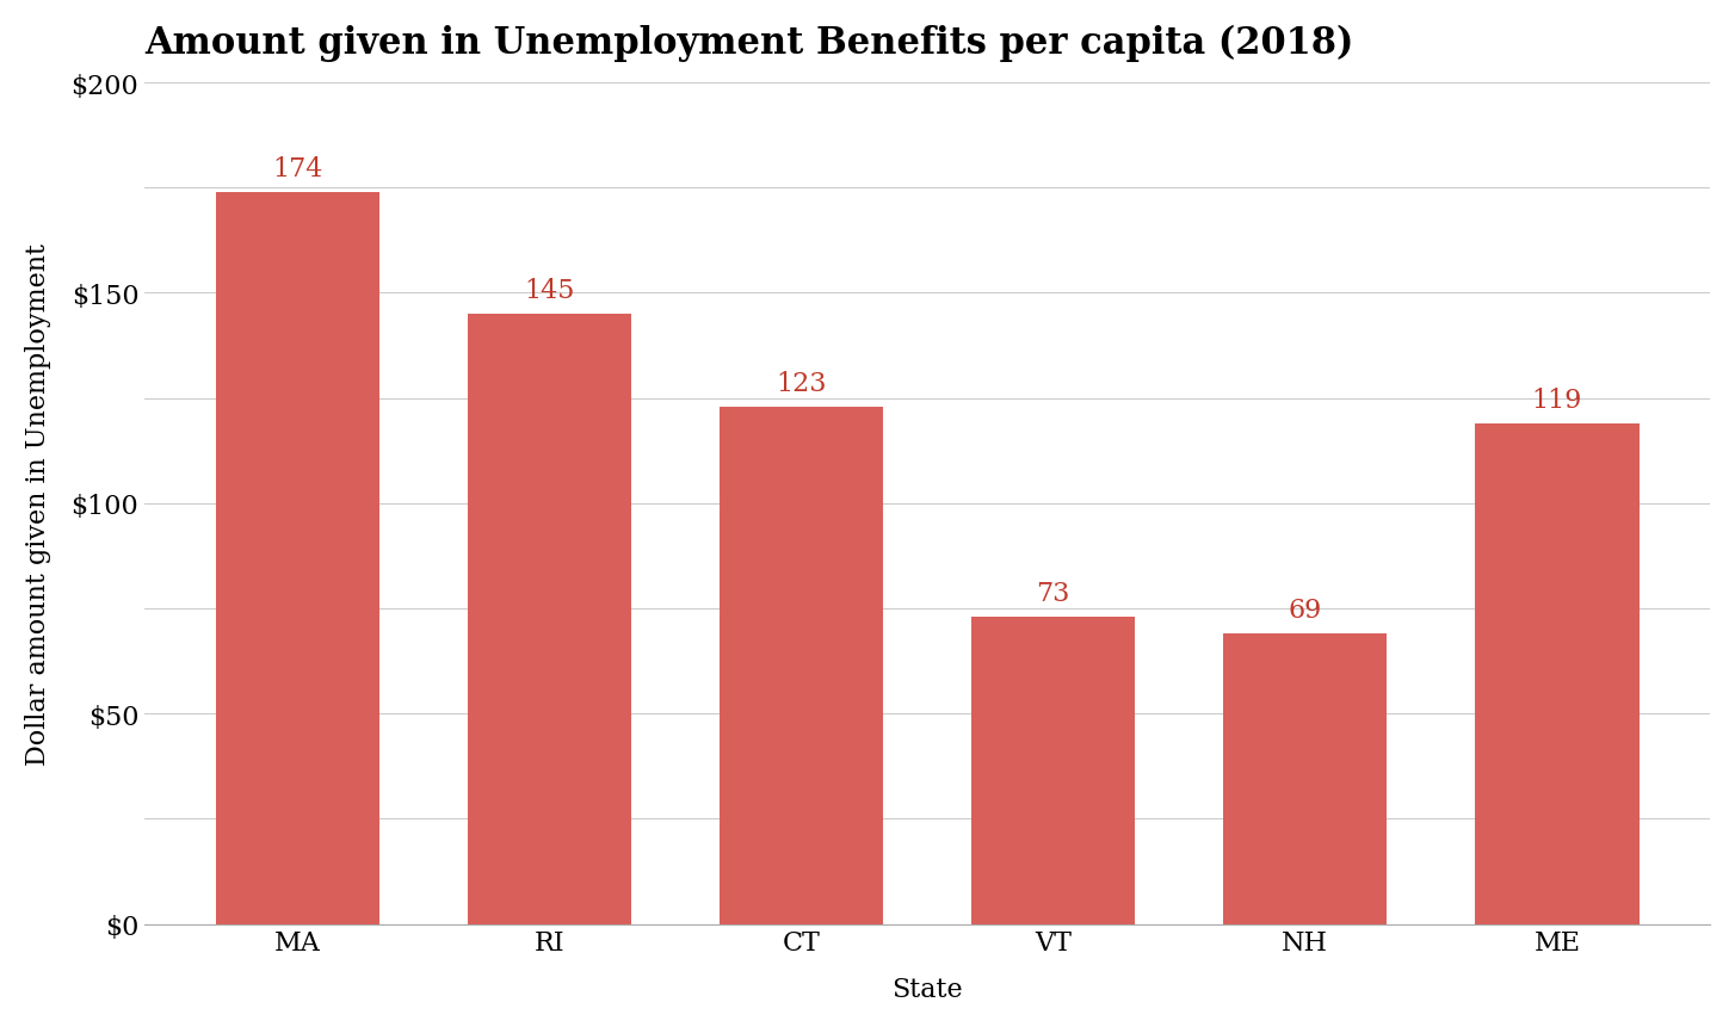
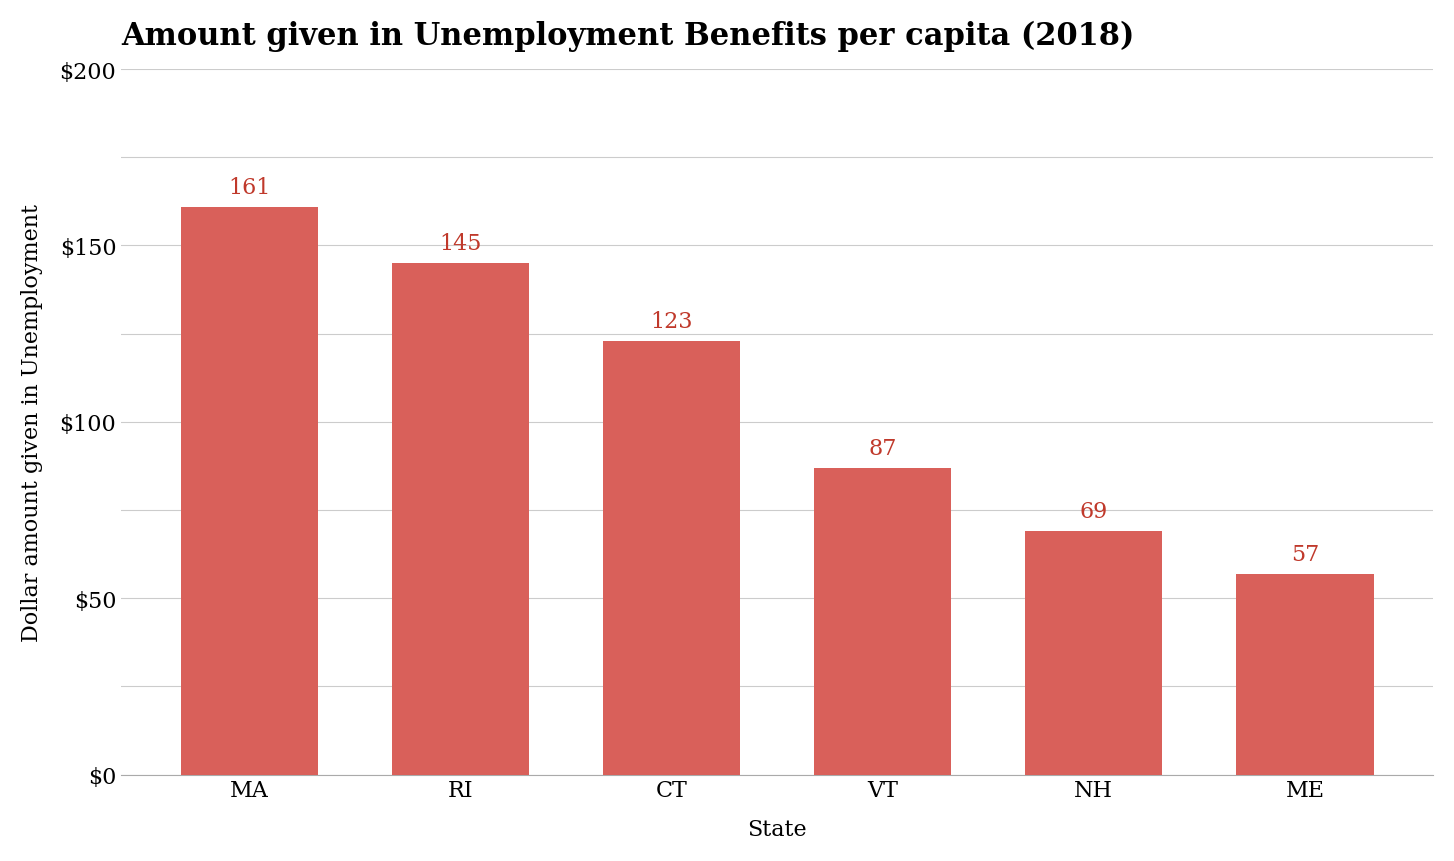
MA: 174 -> 161
VT: 73 -> 87
ME: 119 -> 57
